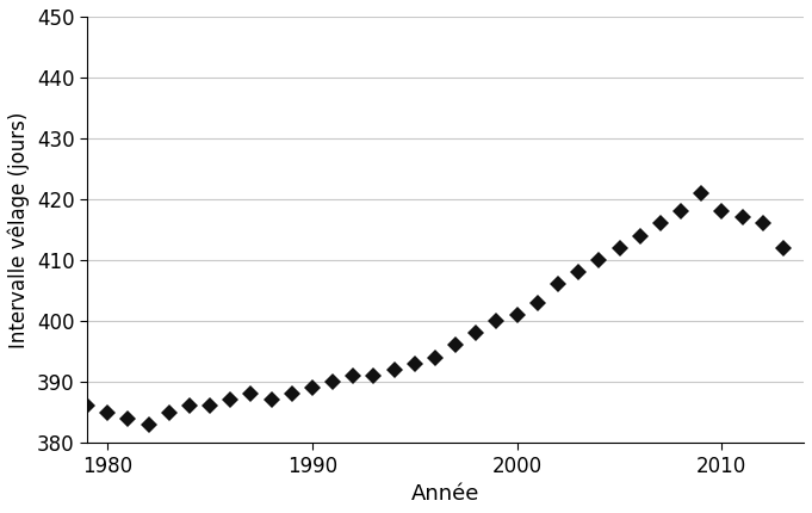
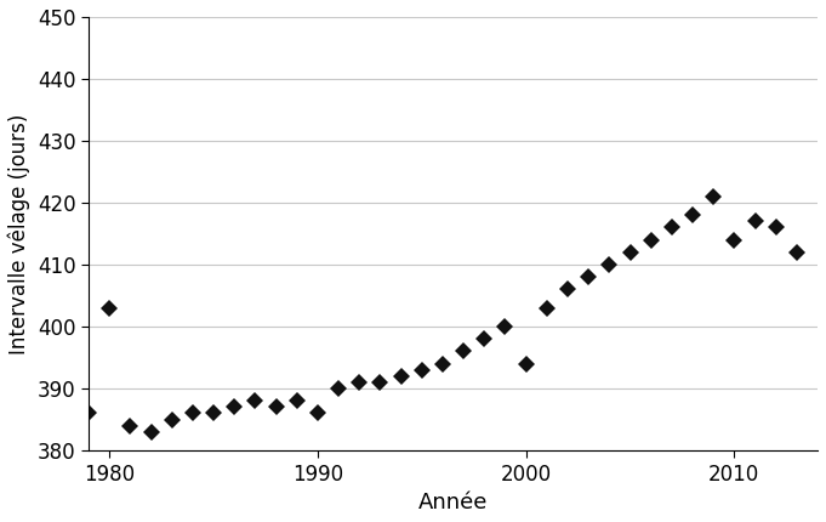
1980: 385 -> 403
1990: 389 -> 386
2000: 401 -> 394
2010: 418 -> 414
